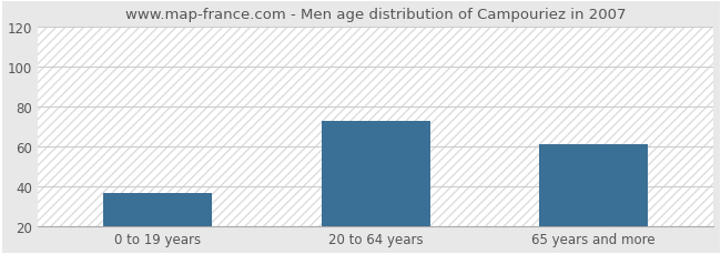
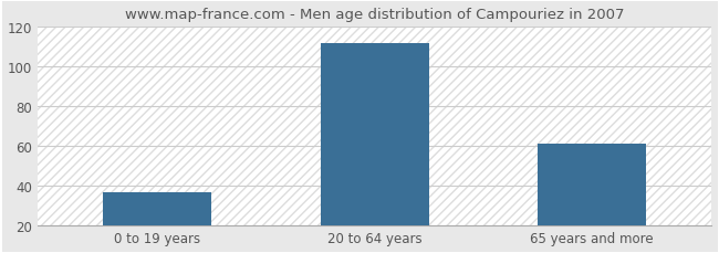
20 to 64 years: 73 -> 112
